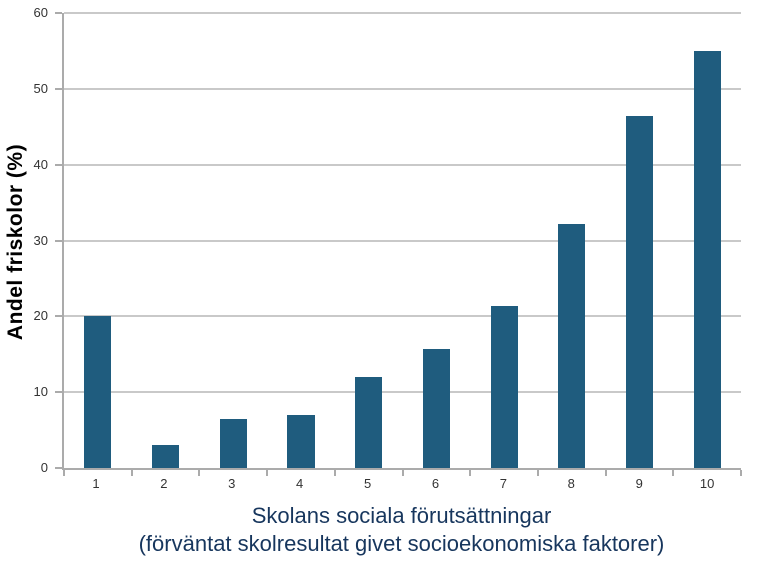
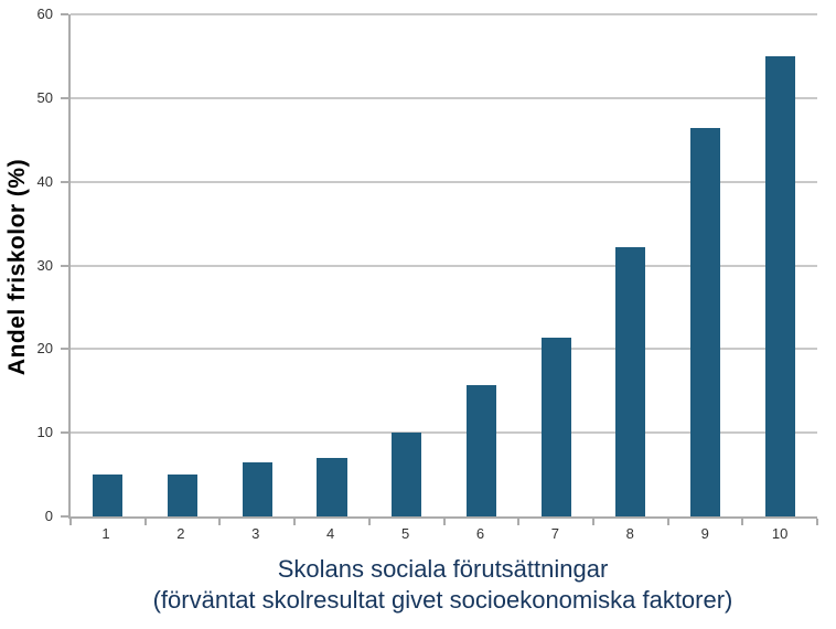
1: 20 -> 5
2: 3 -> 5
5: 12 -> 10
